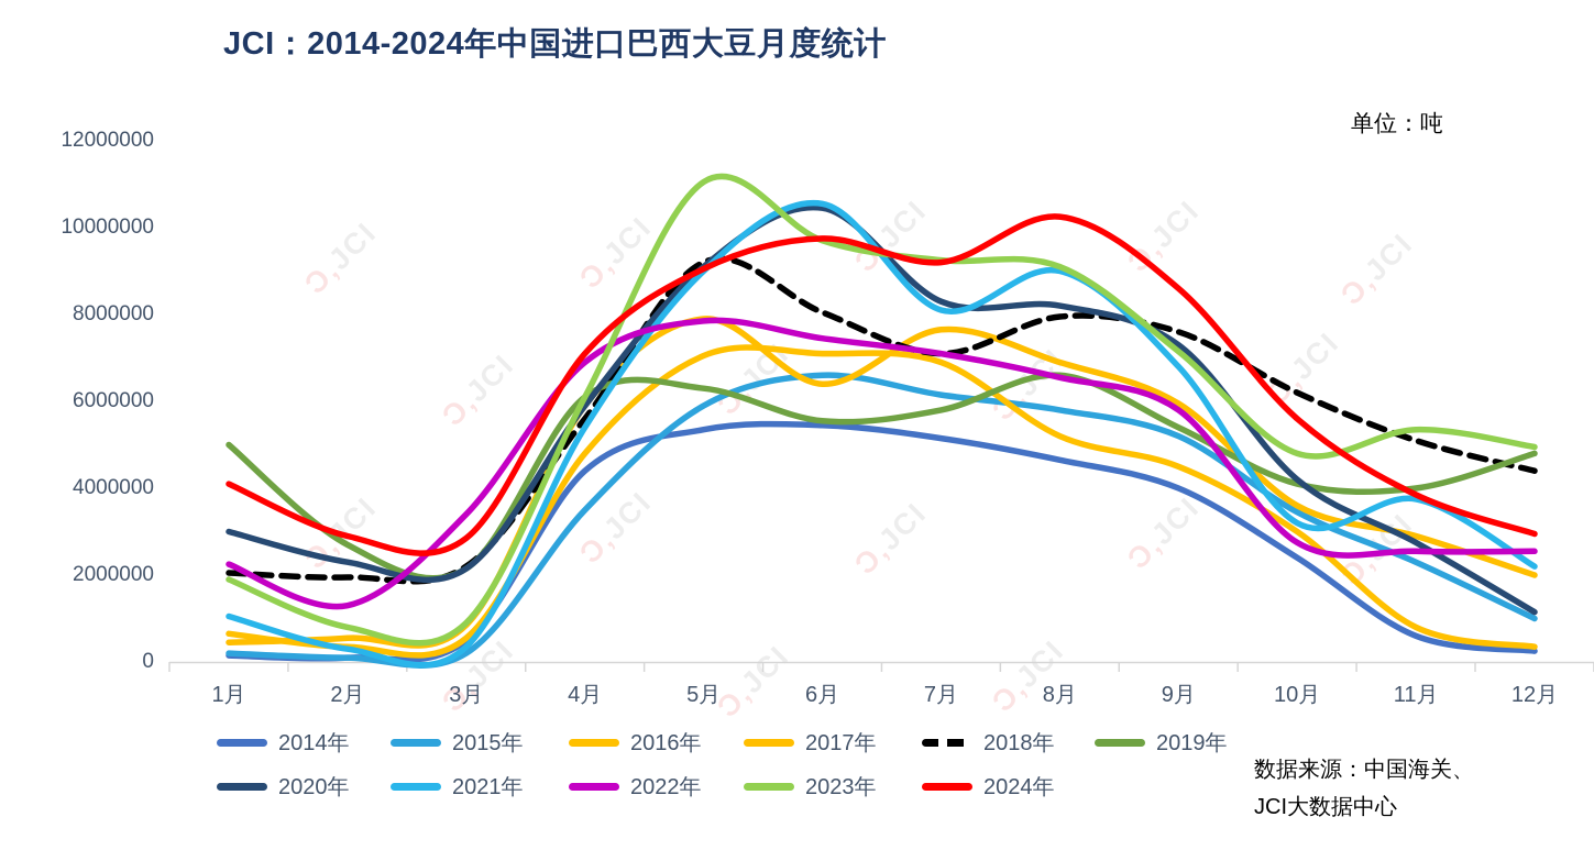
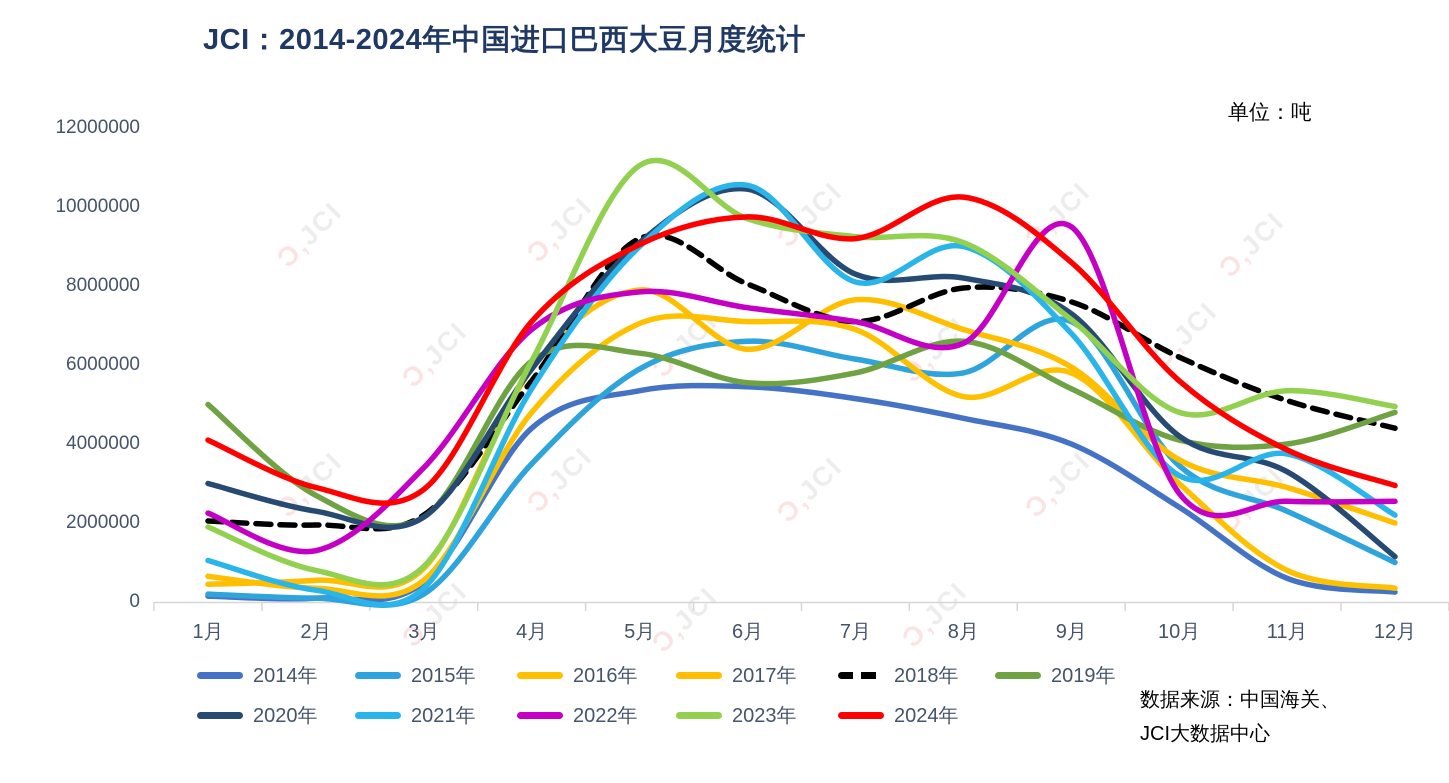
2015年/9月: 5200000 -> 7100000
2016年/9月: 4500000 -> 5800000
2022年/9月: 5800000 -> 9500000
2020年/11月: 2800000 -> 3300000
